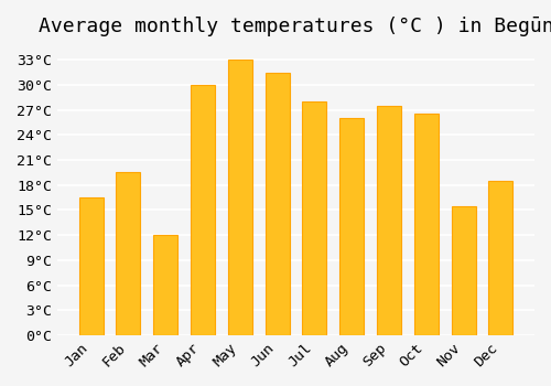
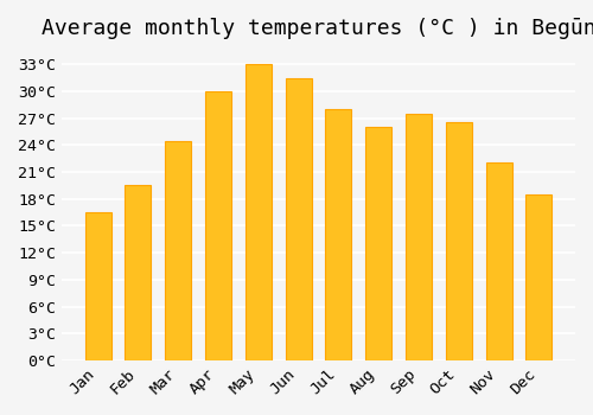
Mar: 12.0°C -> 24.5°C
Nov: 15.4°C -> 22.0°C
